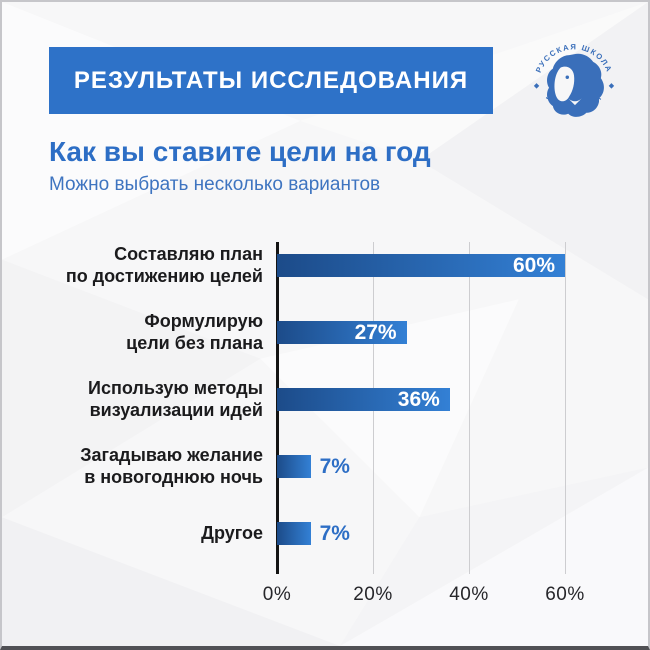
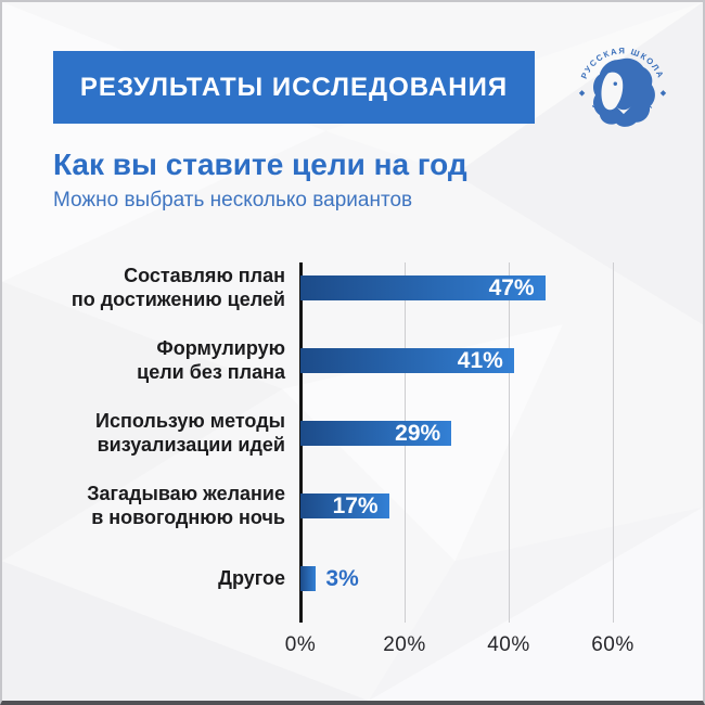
Составляю план по достижению целей: 60% -> 47%
Формулирую цели без плана: 27% -> 41%
Использую методы визуализации идей: 36% -> 29%
Загадываю желание в новогоднюю ночь: 7% -> 17%
Другое: 7% -> 3%
